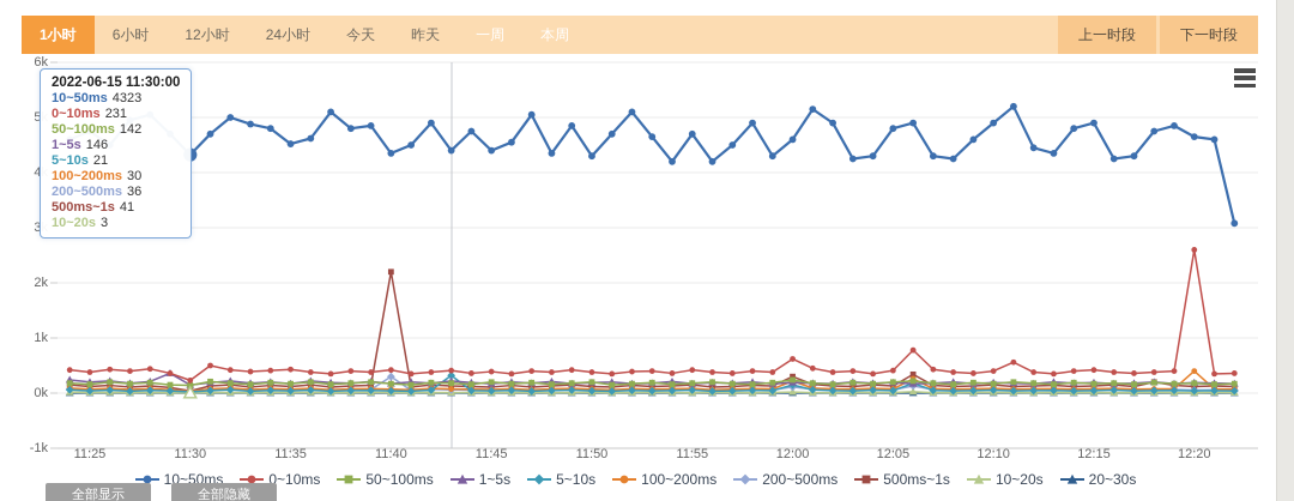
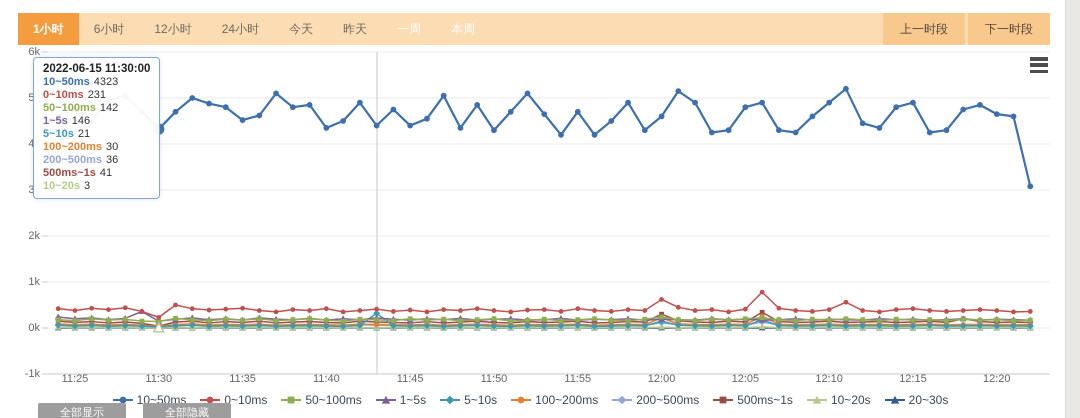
200~500ms/11:40: 0.3k -> 0.1k
500ms~1s/11:40: 2.2k -> 0.1k
0~10ms/12:20: 2.6k -> 0.4k
100~200ms/12:20: 0.4k -> 0.1k
